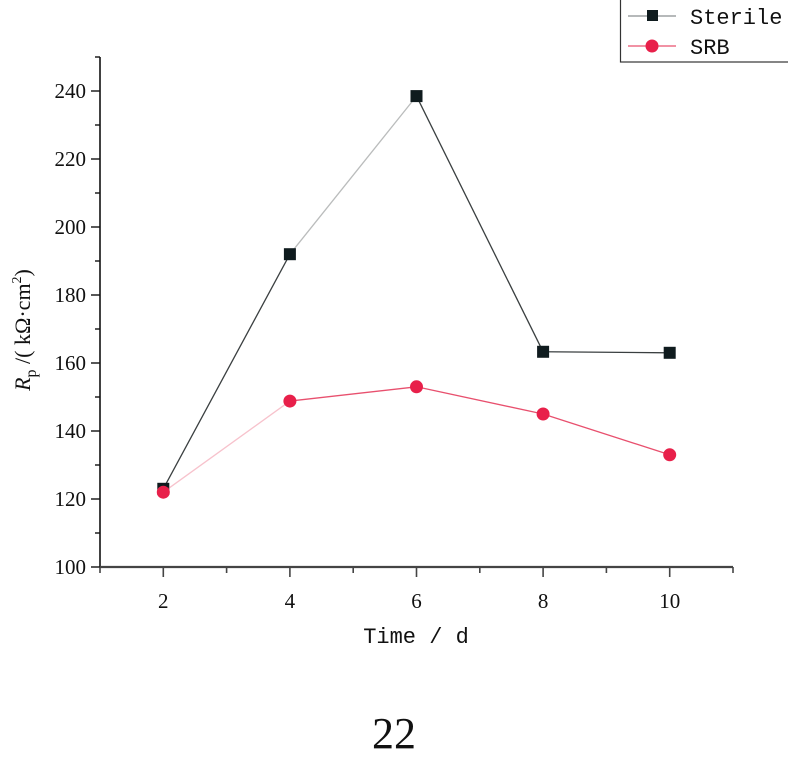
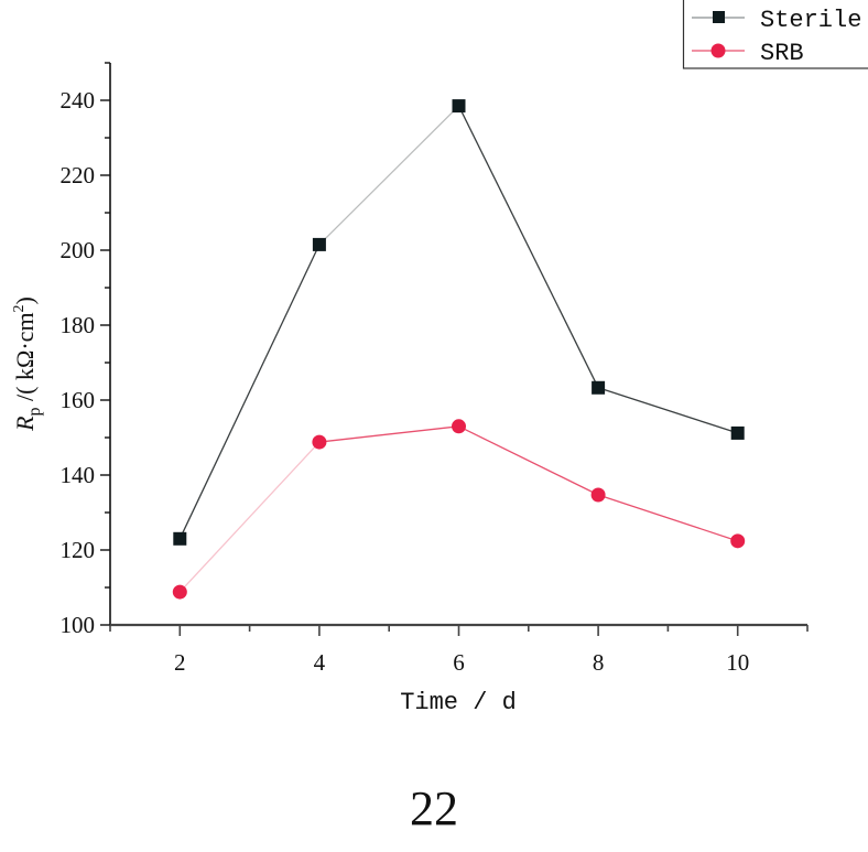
SRB/2: 122 -> 109
Sterile/4: 192 -> 202
SRB/8: 145 -> 135
Sterile/10: 163 -> 151
SRB/10: 133 -> 122
